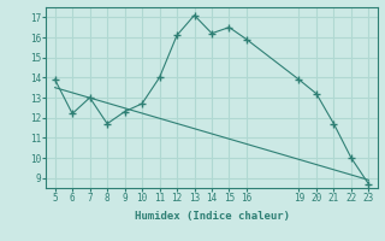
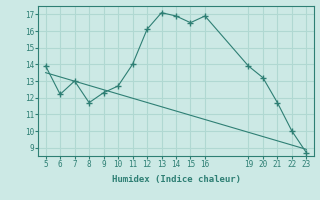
14: 16.2 -> 16.9
16: 15.9 -> 16.9
